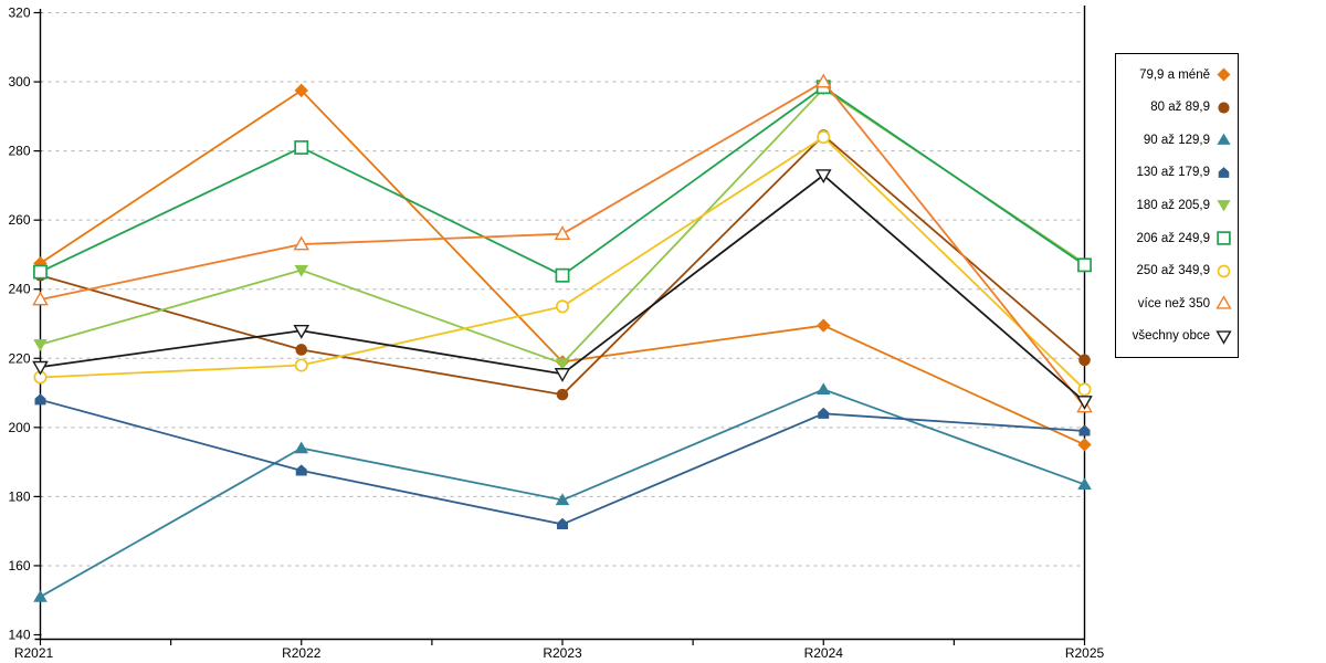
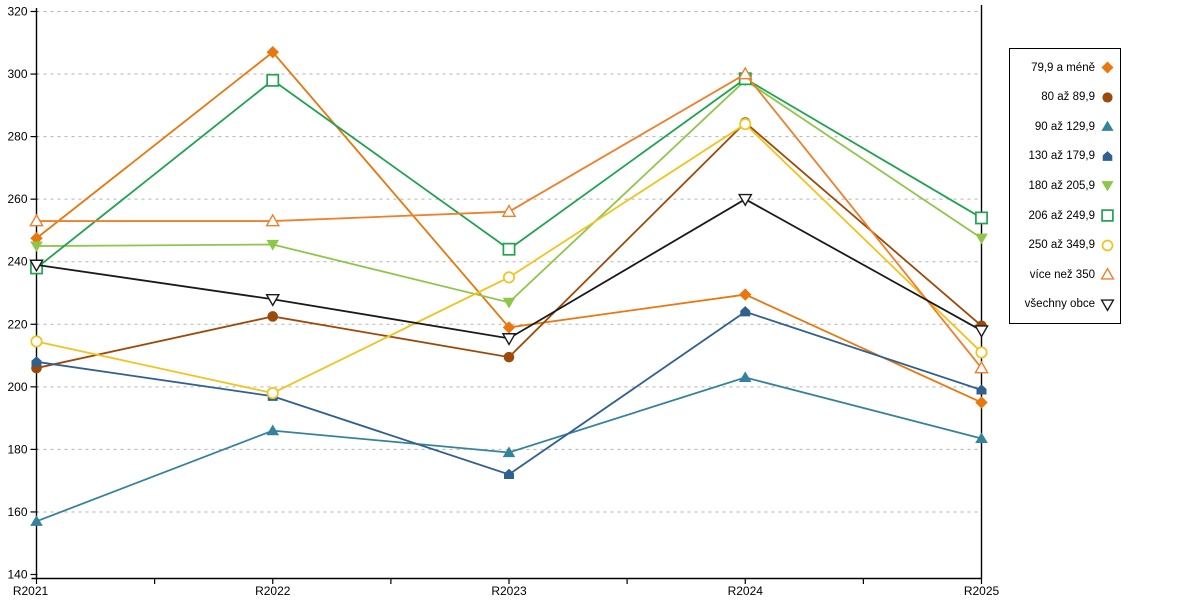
80 až 89,9/R2021: 244 -> 206
90 až 129,9/R2021: 151 -> 157
180 až 205,9/R2021: 224 -> 245
206 až 249,9/R2021: 245 -> 238
více než 350/R2021: 237 -> 253
všechny obce/R2021: 218 -> 239
79,9 a méně/R2022: 298 -> 307
90 až 129,9/R2022: 194 -> 186
130 až 179,9/R2022: 188 -> 197
206 až 249,9/R2022: 281 -> 298
250 až 349,9/R2022: 218 -> 198
180 až 205,9/R2023: 218 -> 227
90 až 129,9/R2024: 211 -> 203
130 až 179,9/R2024: 204 -> 224
všechny obce/R2024: 273 -> 260
206 až 249,9/R2025: 247 -> 254
všechny obce/R2025: 208 -> 218
